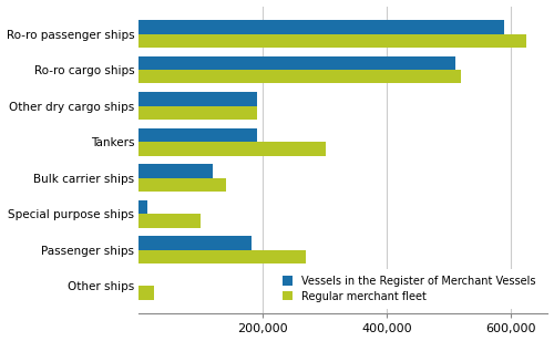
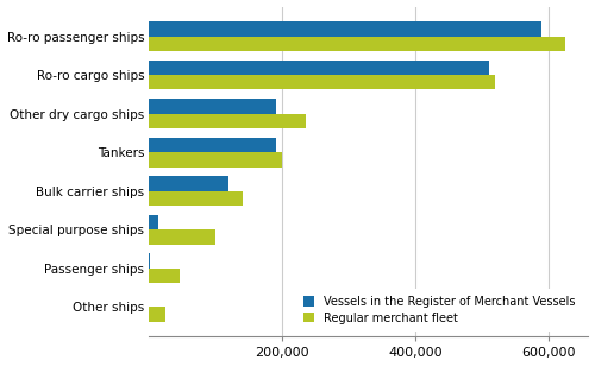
Regular merchant fleet/Other dry cargo ships: 190,000 -> 235,000
Regular merchant fleet/Tankers: 302,000 -> 200,000
Vessels in the Register of Merchant Vessels/Passenger ships: 182,000 -> 2,000
Regular merchant fleet/Passenger ships: 270,000 -> 45,000
